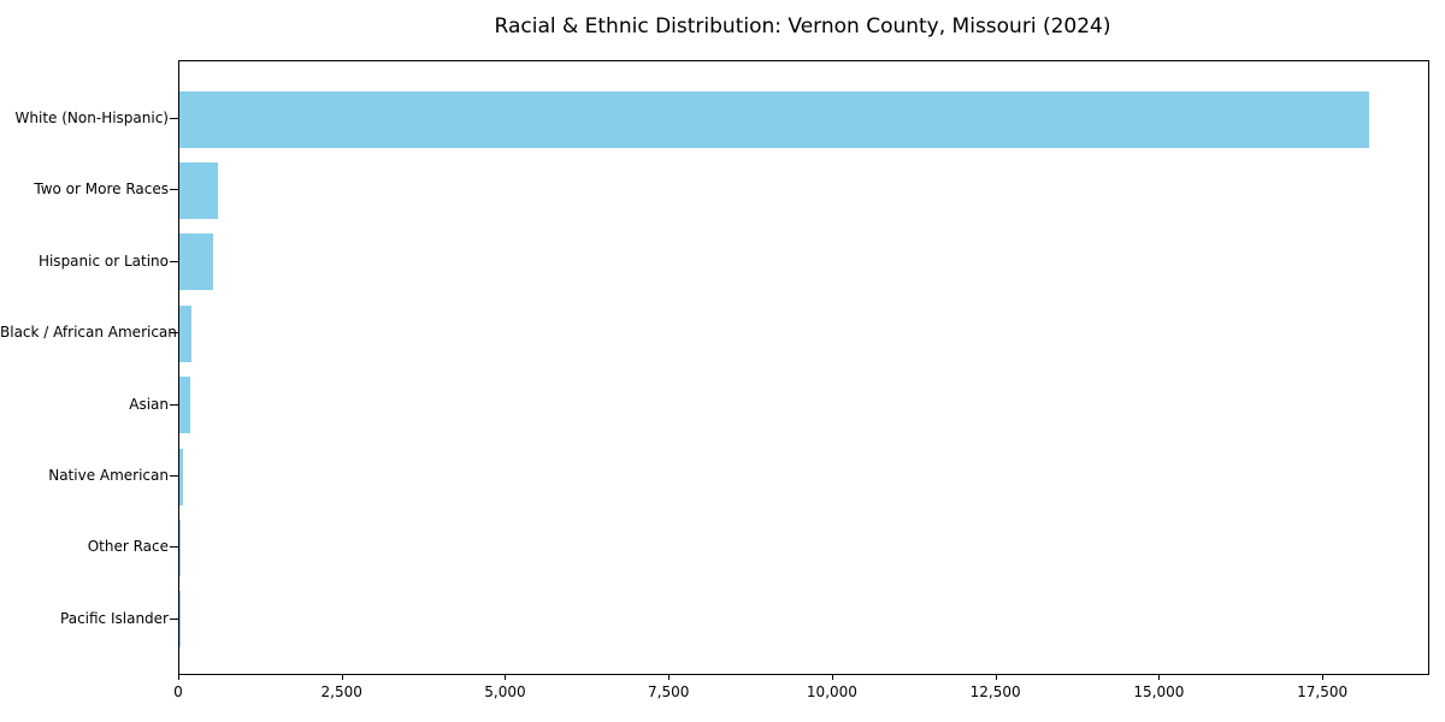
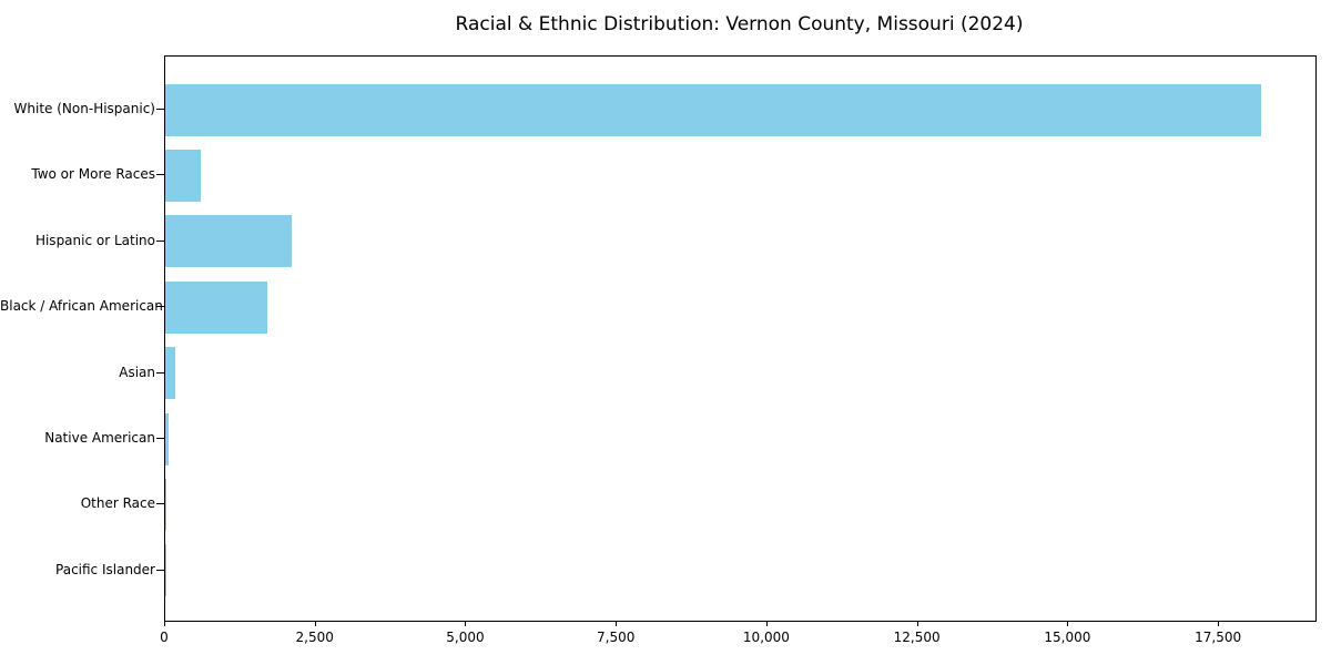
Hispanic or Latino: 500 -> 2100
Black / African American: 200 -> 1700
